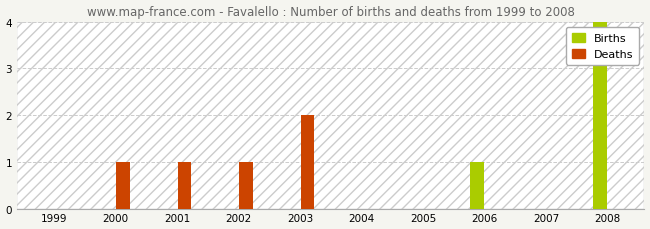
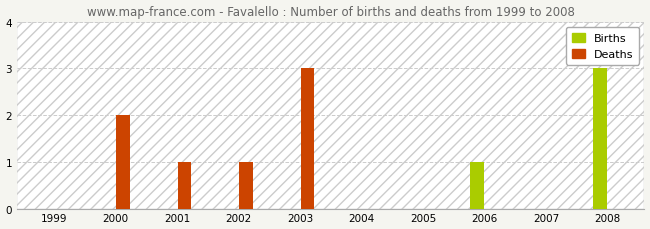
Deaths/2000: 1 -> 2
Deaths/2003: 2 -> 3
Births/2008: 4 -> 3
